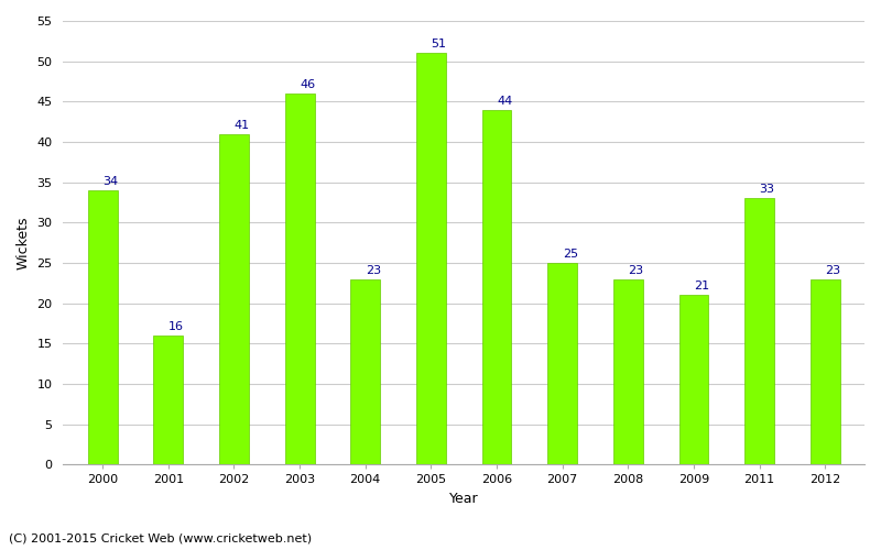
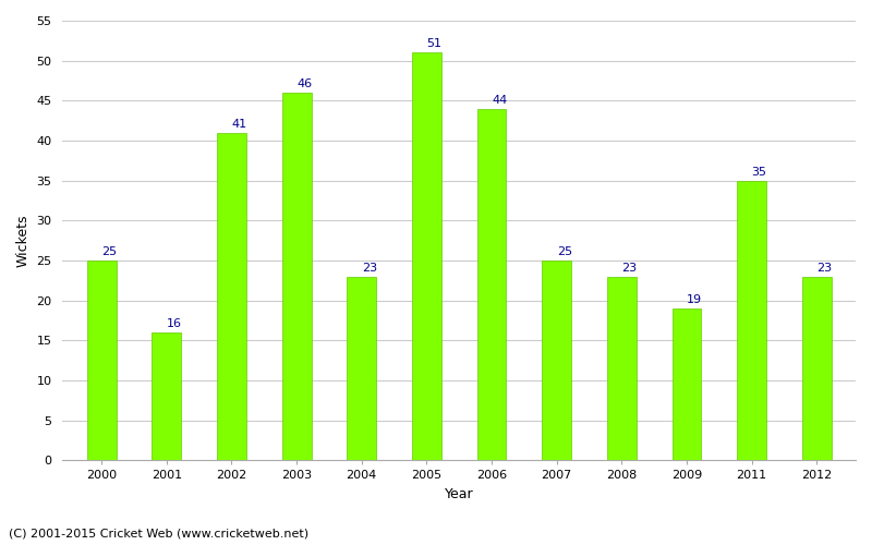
2000: 34 -> 25
2009: 21 -> 19
2011: 33 -> 35
